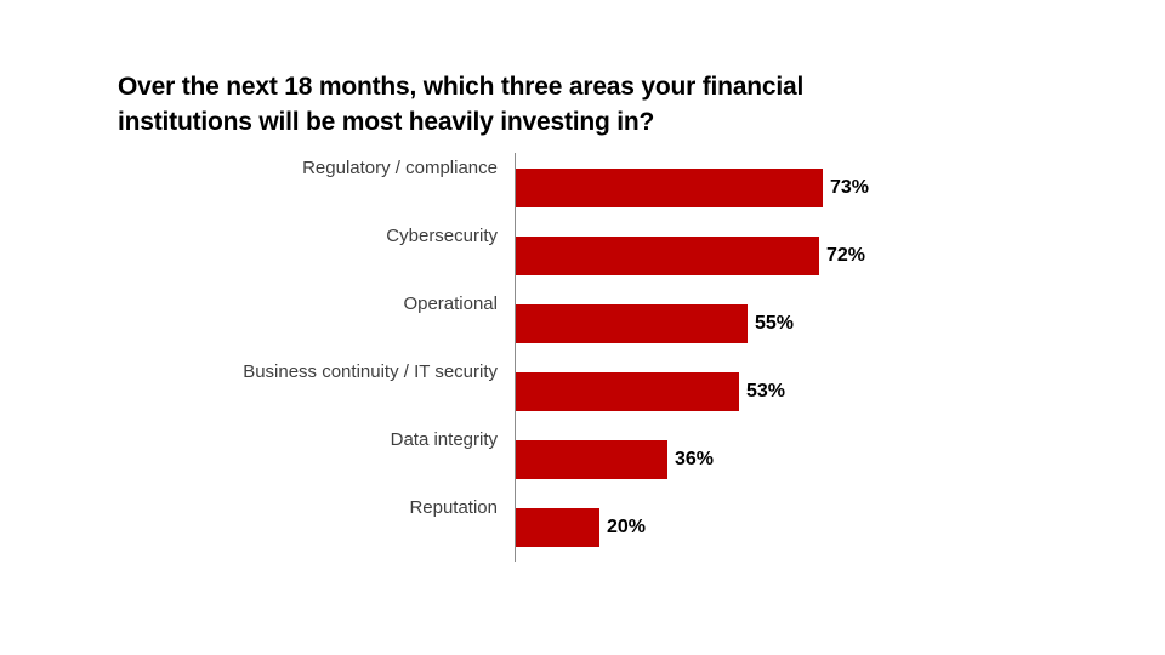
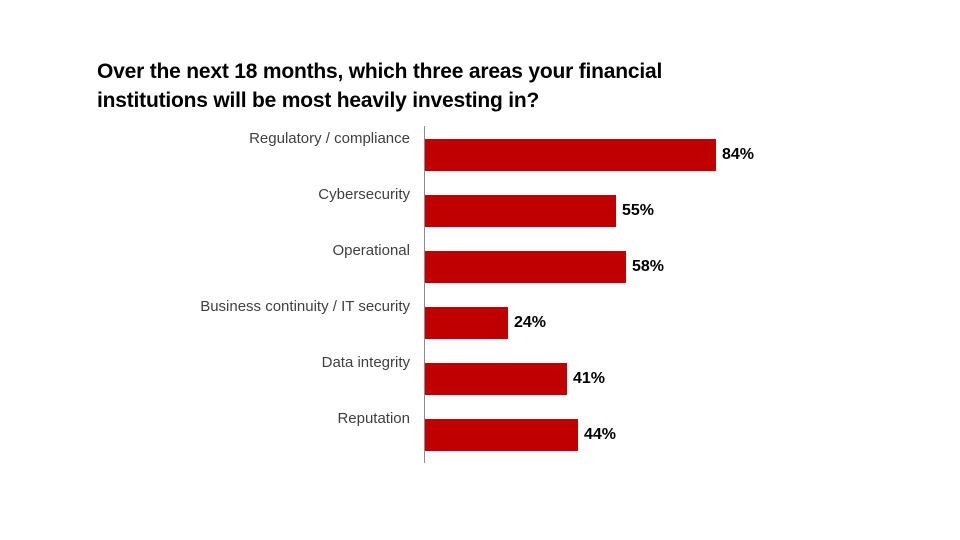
Regulatory / compliance: 73% -> 84%
Cybersecurity: 72% -> 55%
Operational: 55% -> 58%
Business continuity / IT security: 53% -> 24%
Data integrity: 36% -> 41%
Reputation: 20% -> 44%
